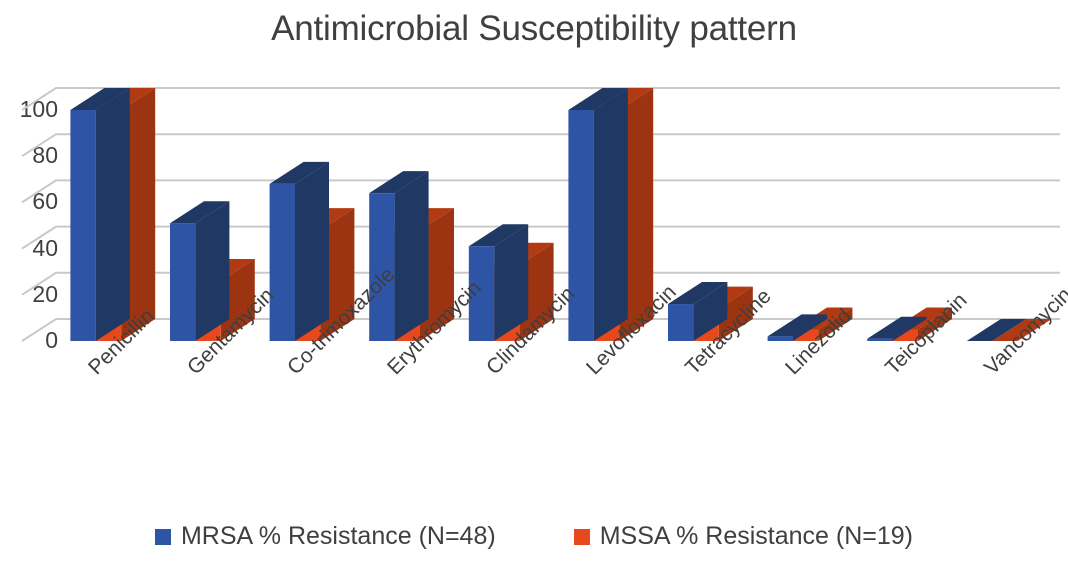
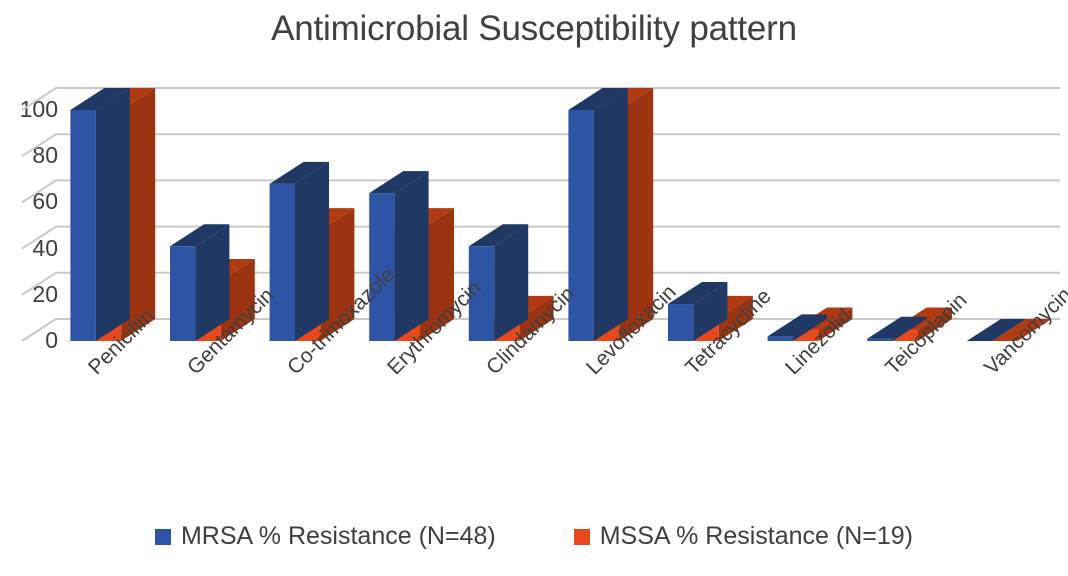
MRSA % Resistance (N=48)/Gentamycin: 51 -> 41
MSSA % Resistance (N=19)/Clindamycin: 33 -> 10
MSSA % Resistance (N=19)/Tetracycline: 14 -> 10
